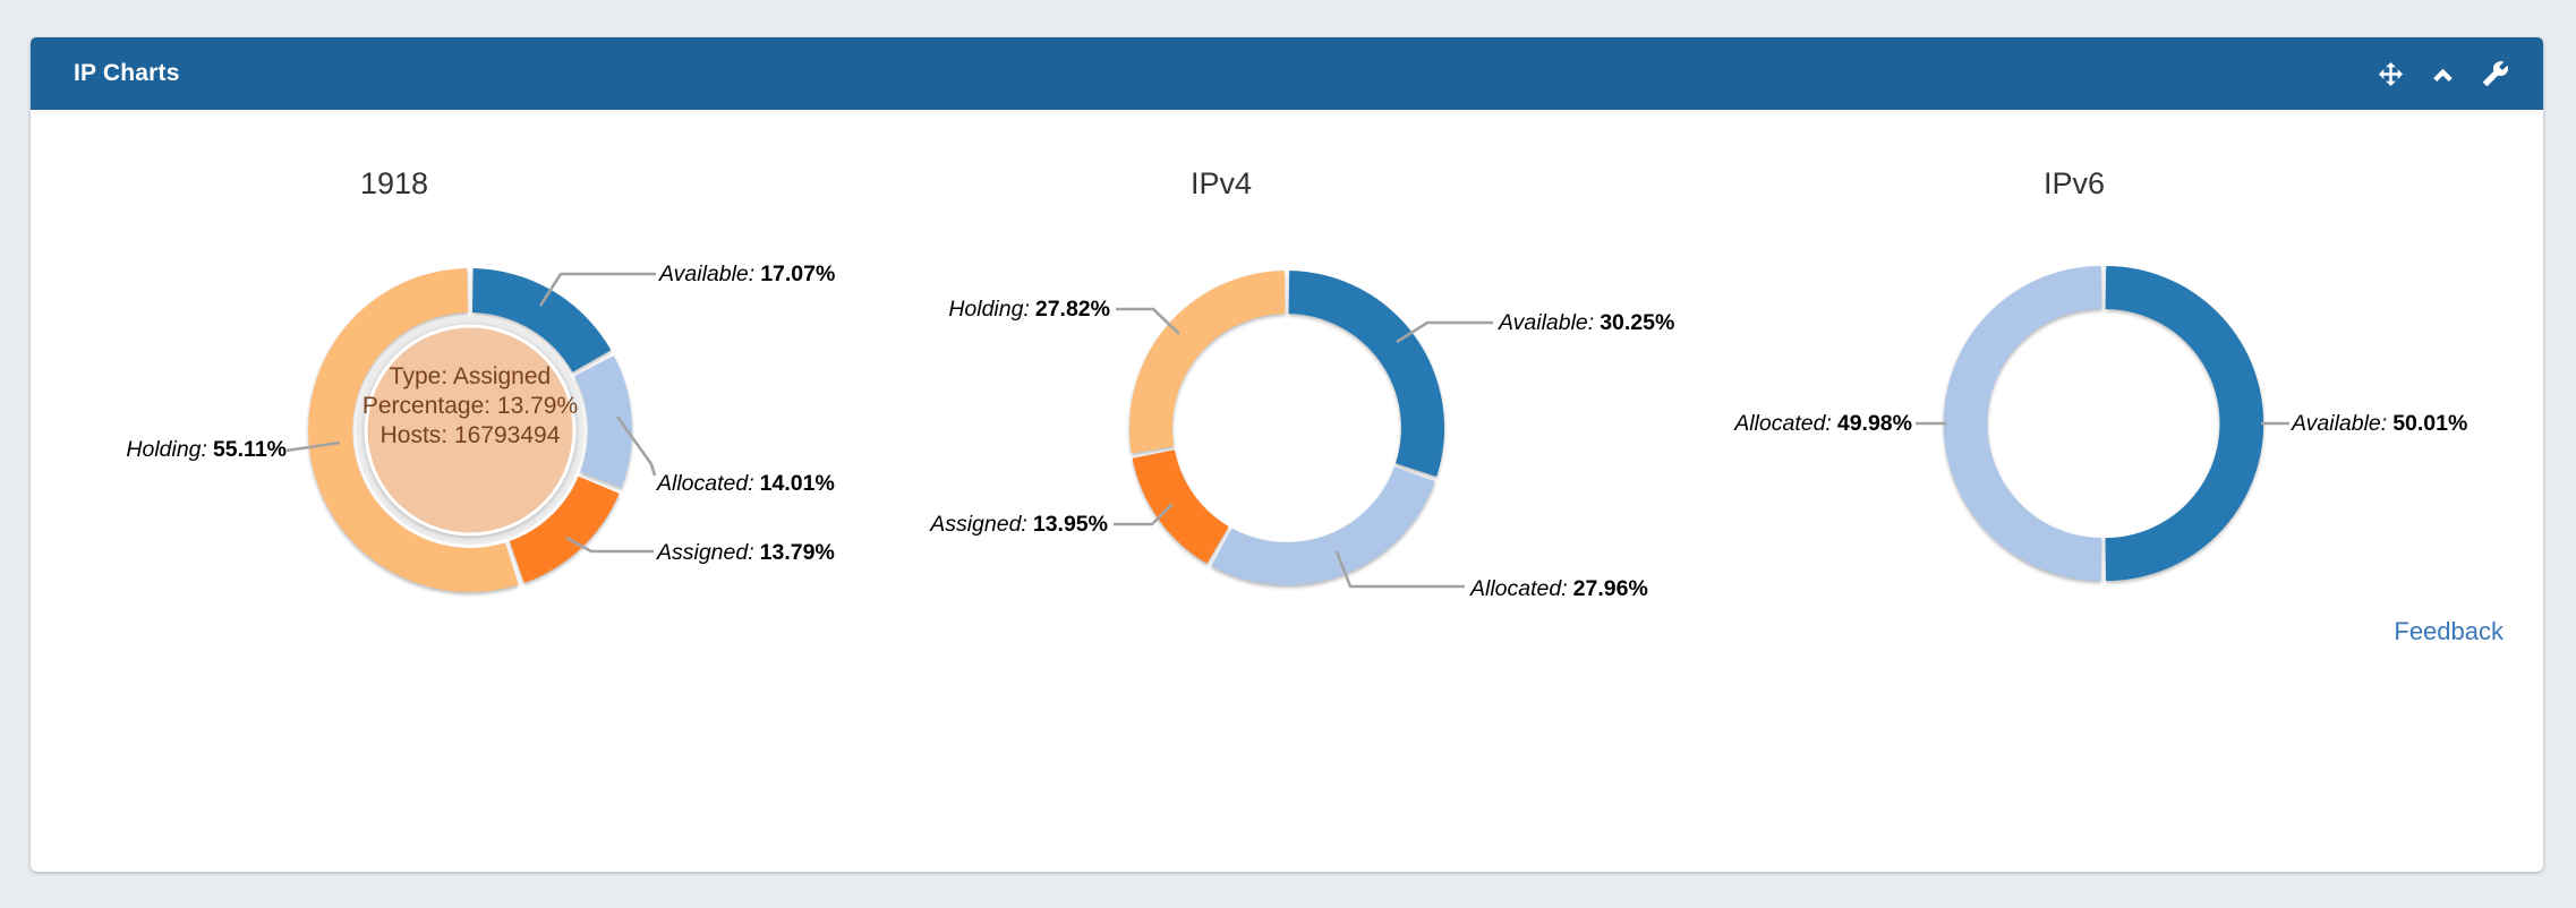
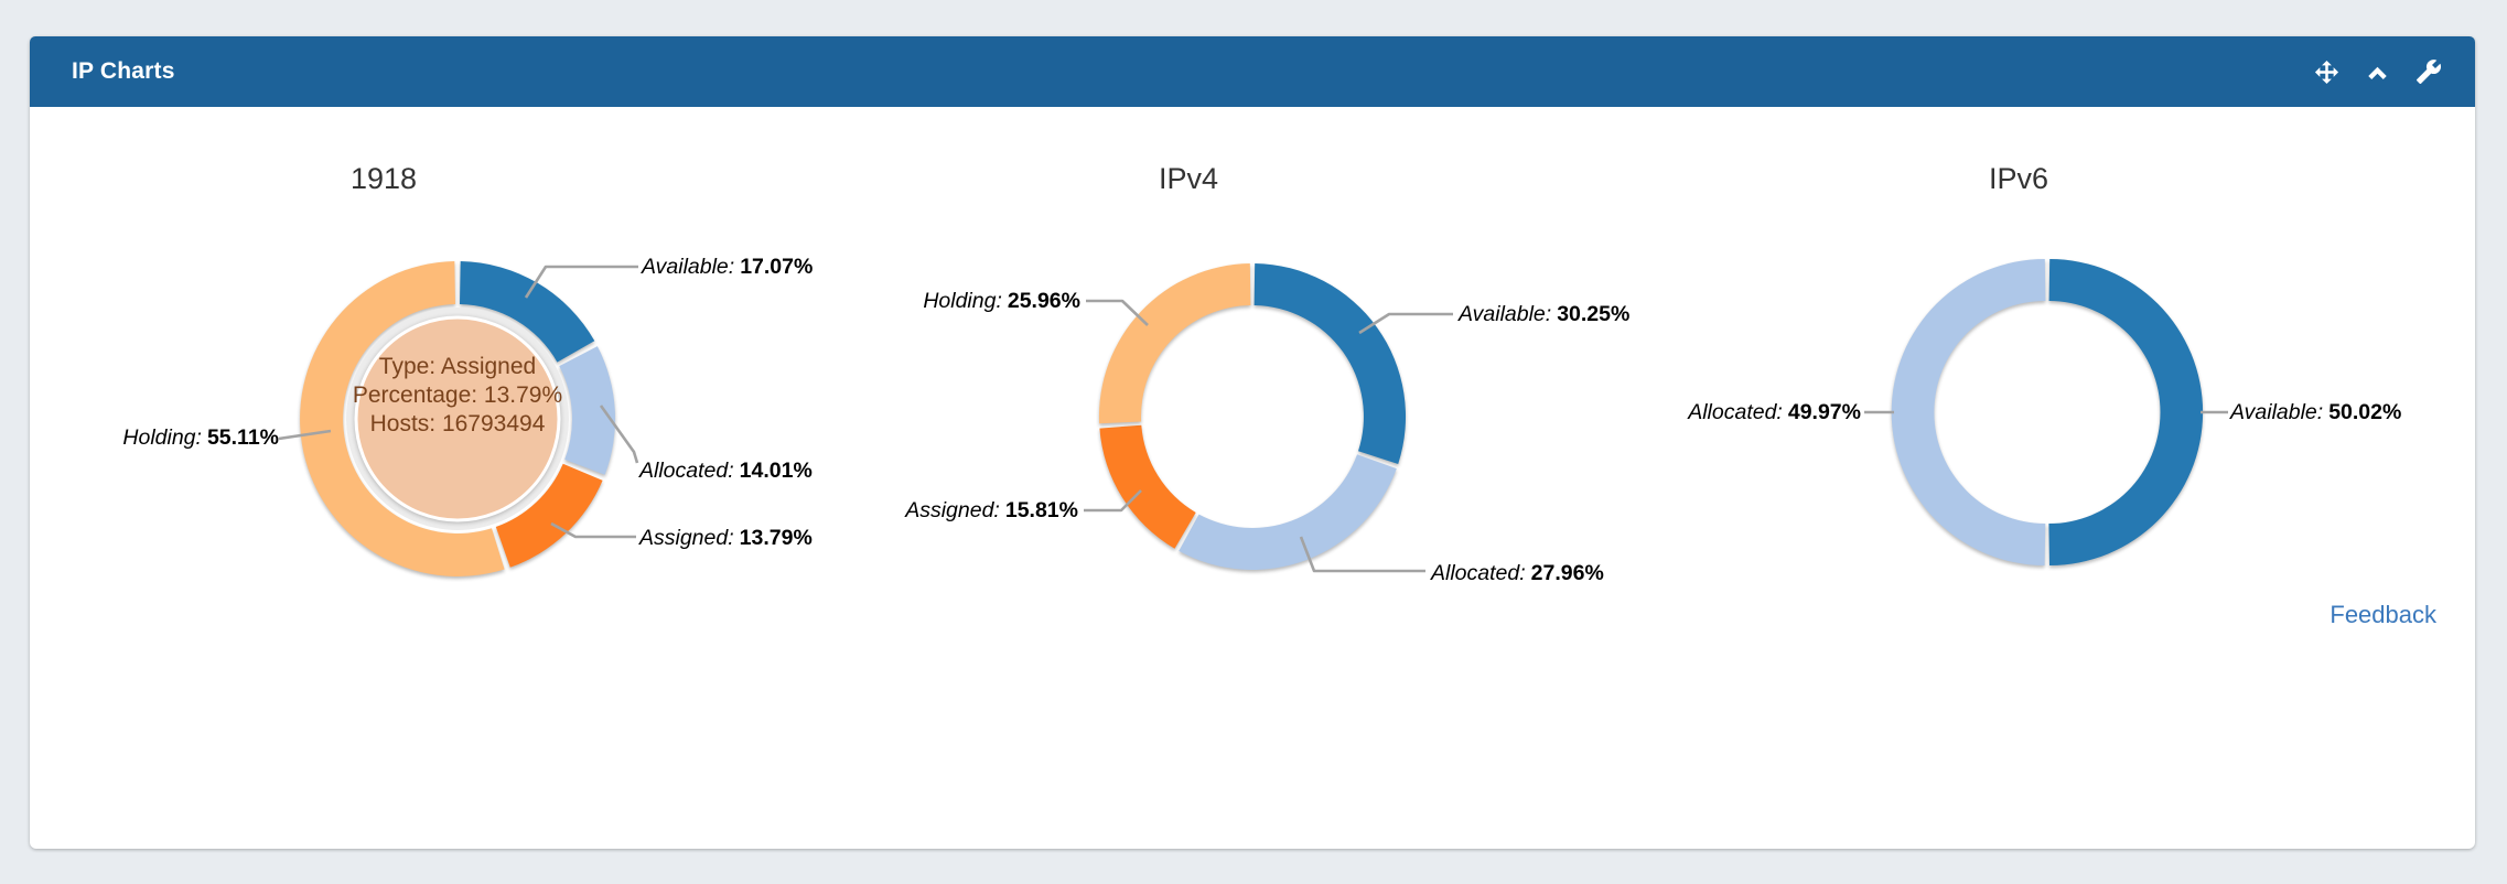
IPv4/Assigned:: 13.95% -> 15.81%
IPv4/Holding:: 27.82% -> 25.96%
IPv6/Available:: 50.01% -> 50.02%
IPv6/Allocated:: 49.98% -> 49.97%
